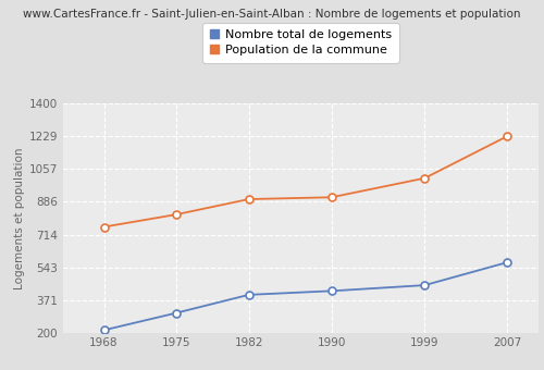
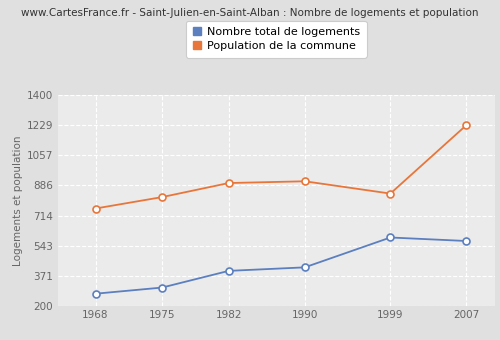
Nombre total de logements/1968: 220 -> 270
Nombre total de logements/1999: 450 -> 590
Population de la commune/1999: 1010 -> 840
